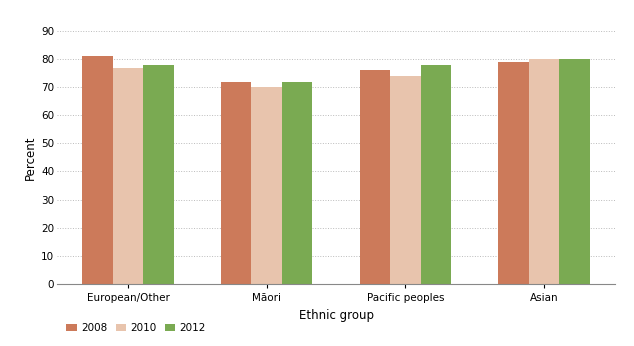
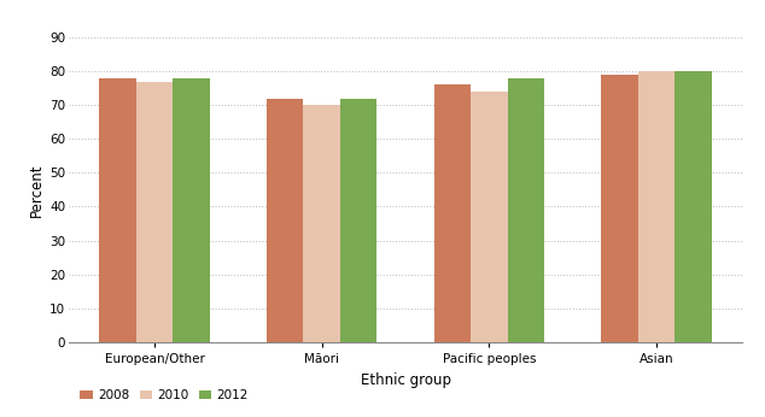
2008/European/Other: 81 -> 78
